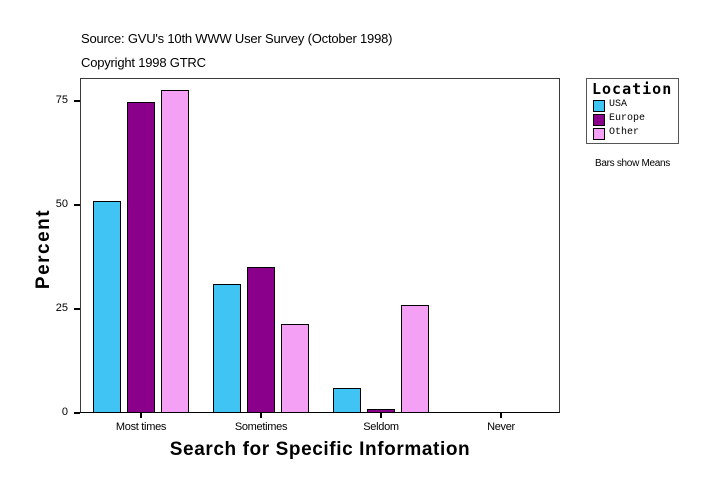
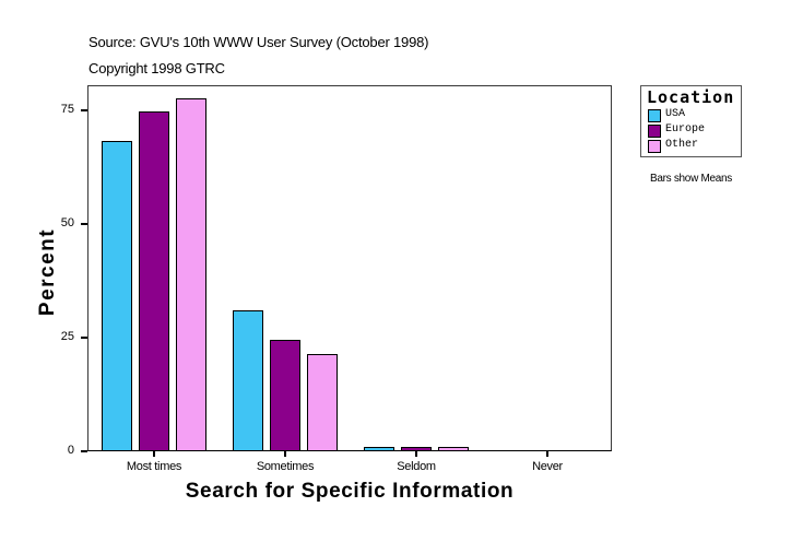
USA/Most times: 51 -> 68
Europe/Sometimes: 35 -> 24
USA/Seldom: 6 -> 1
Other/Seldom: 26 -> 1
